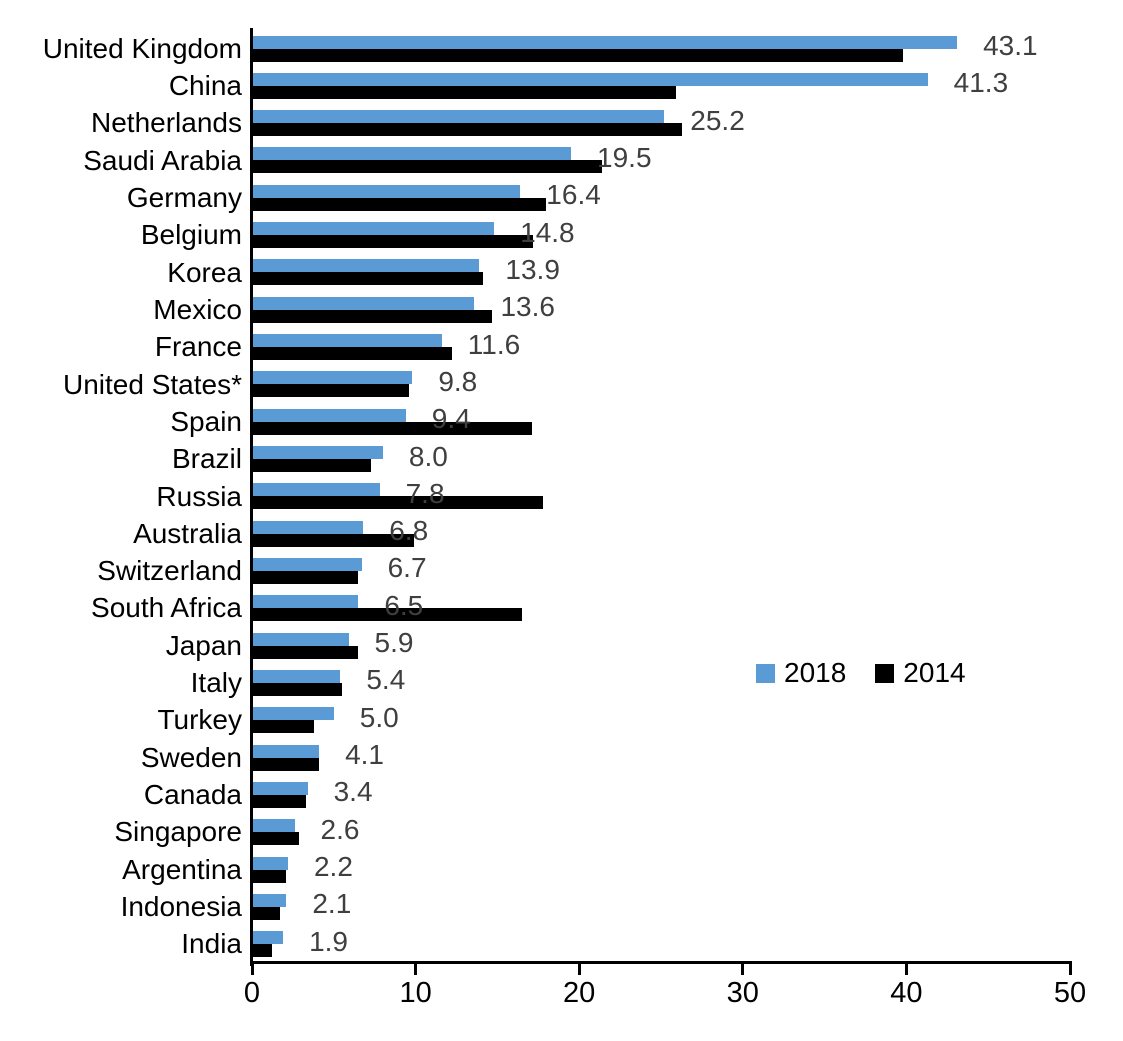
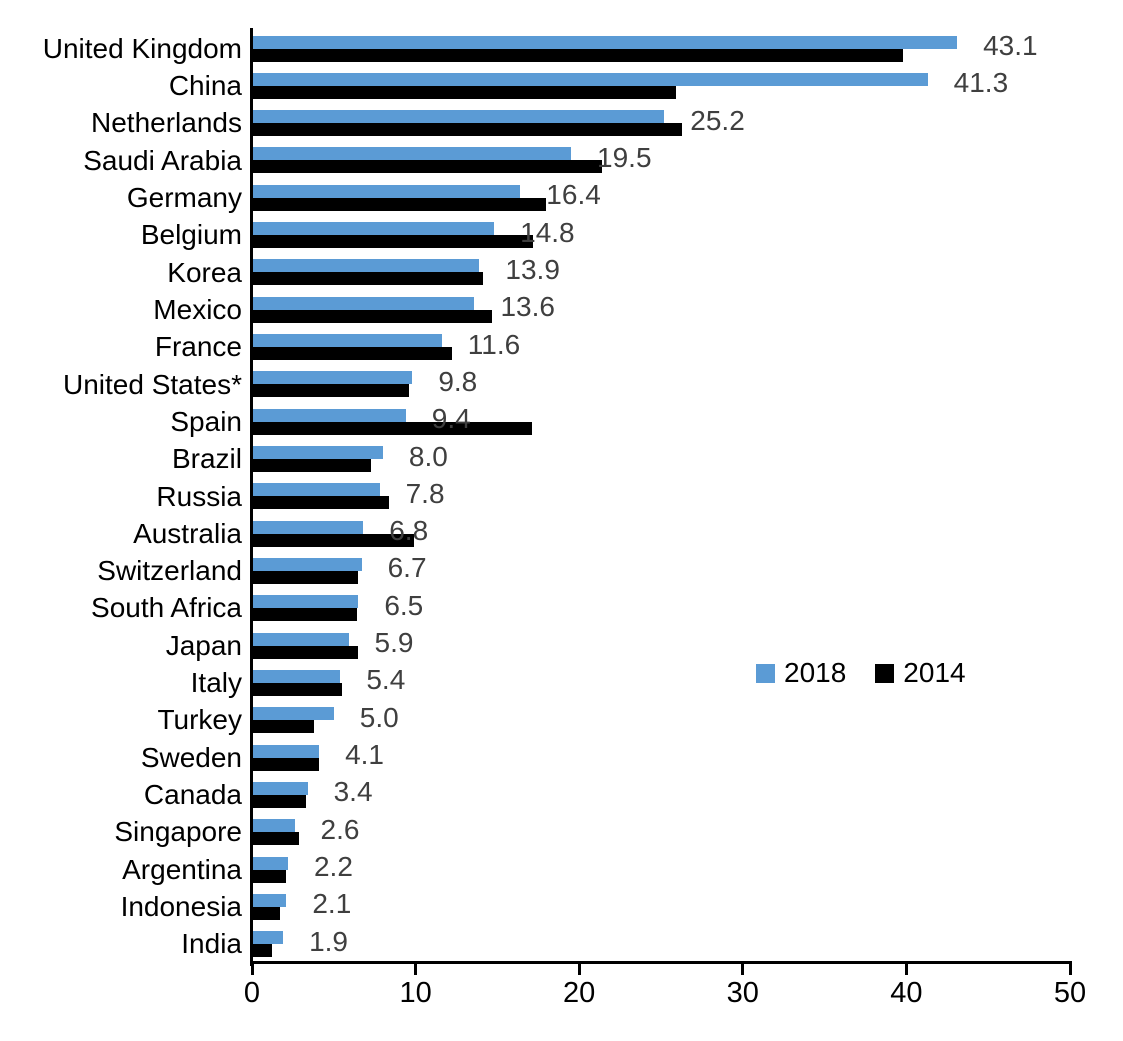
2014/Russia: 17.8 -> 8.4
2014/South Africa: 16.5 -> 6.4
